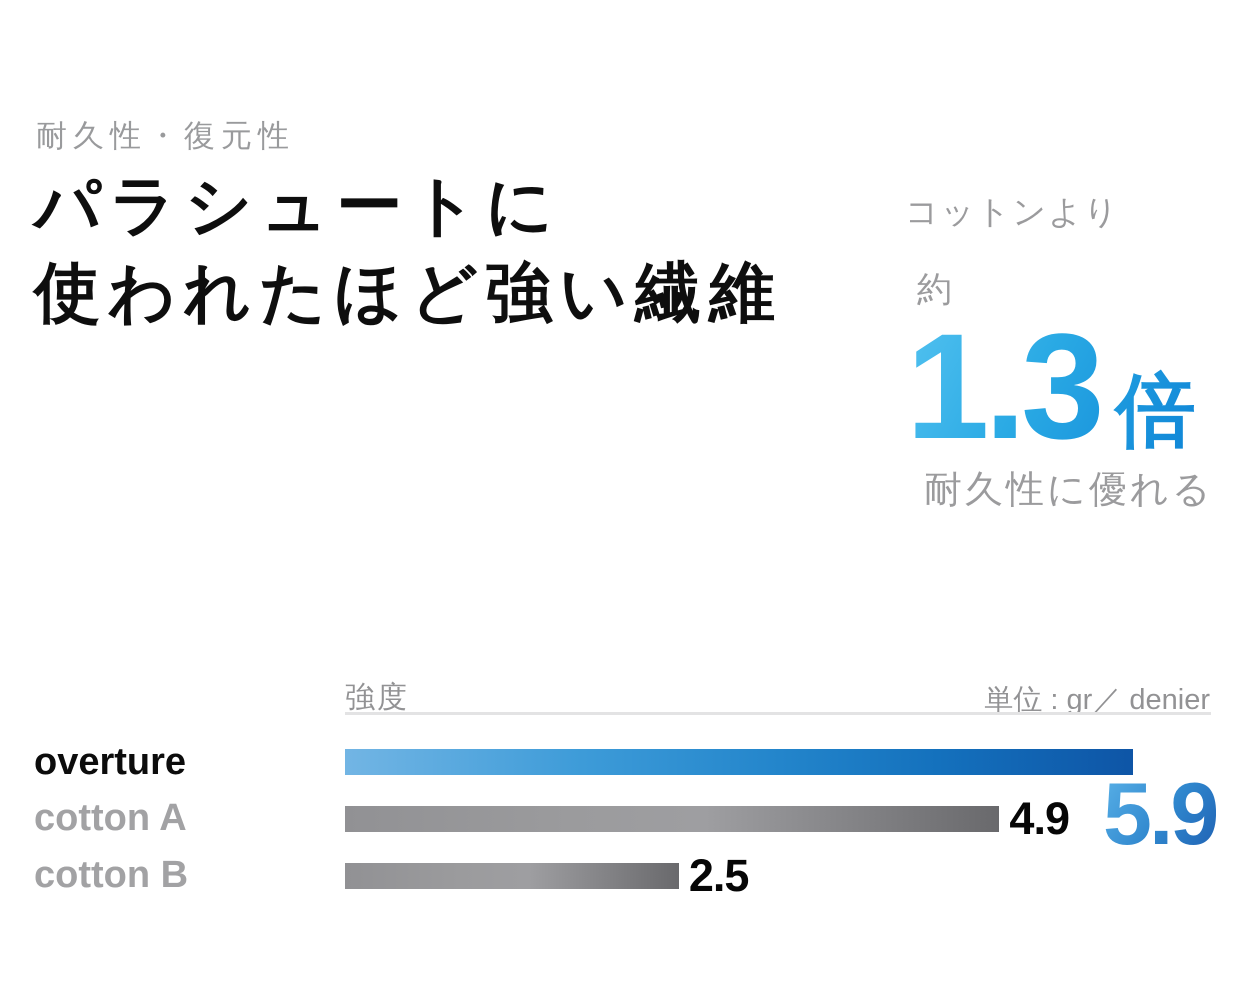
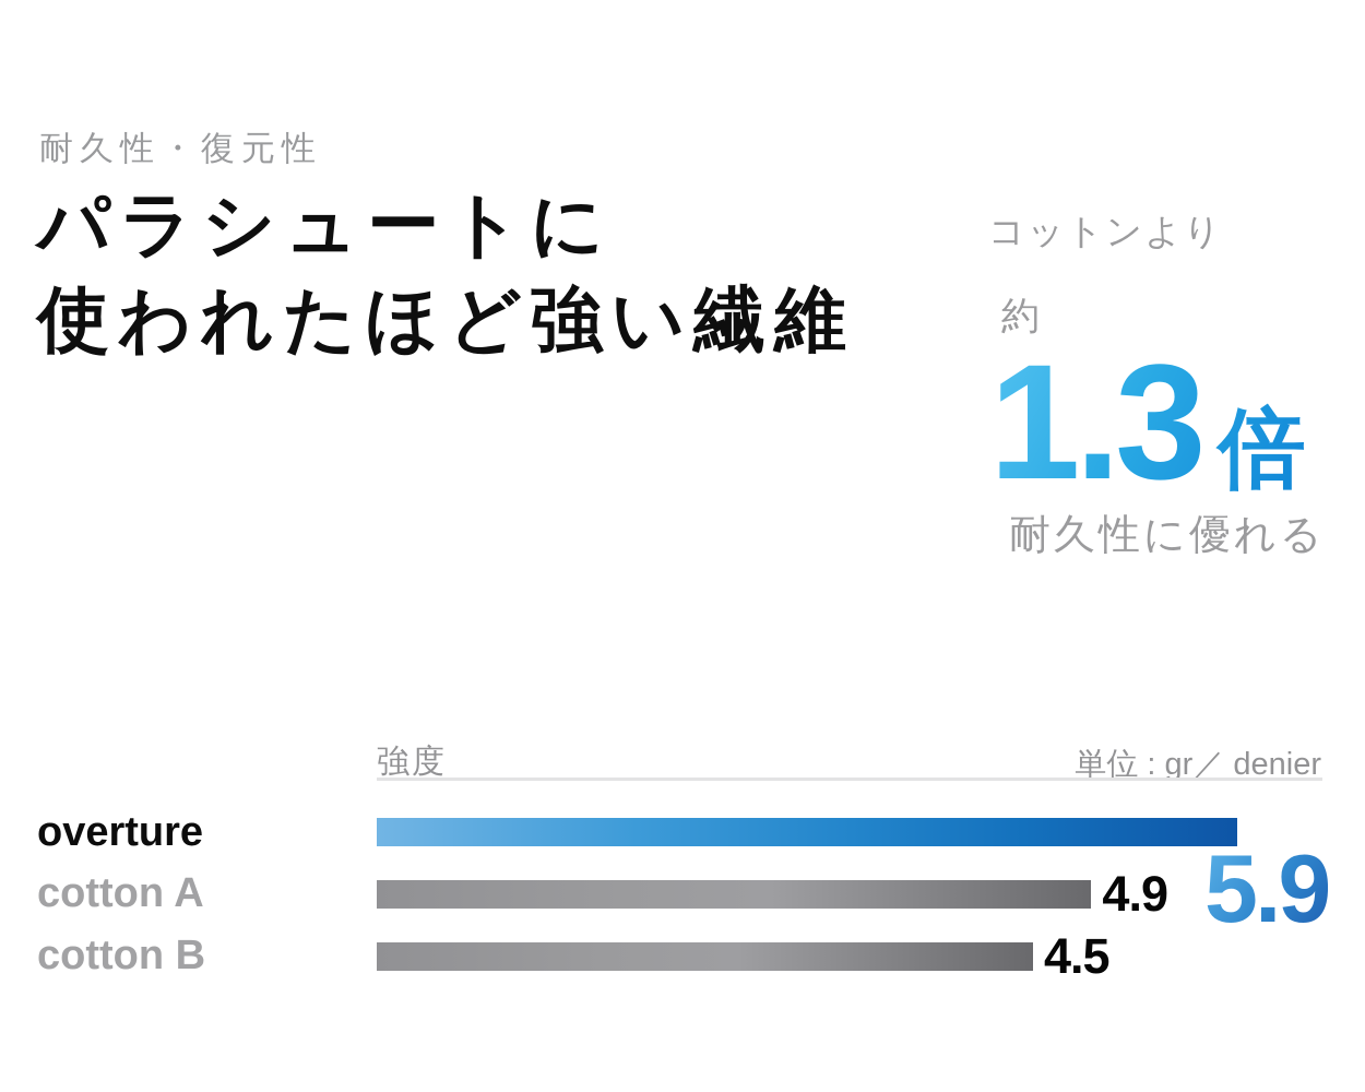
cotton B: 2.5 -> 4.5
